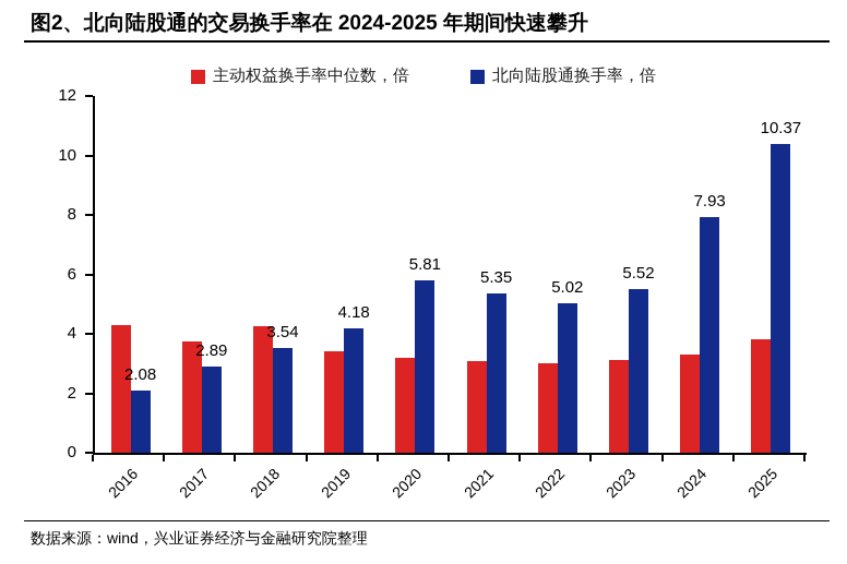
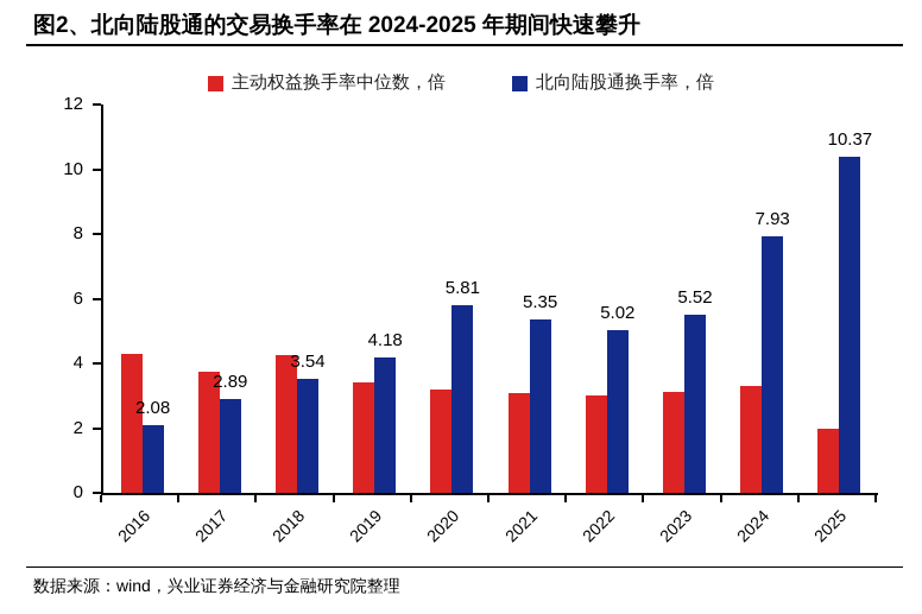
主动权益换手率中位数，倍/2025: 3.8 -> 2.0
